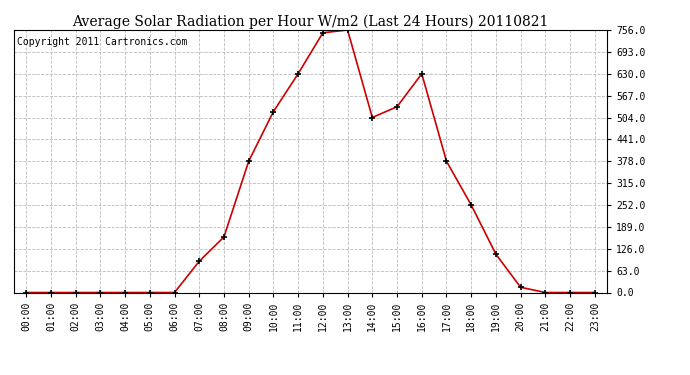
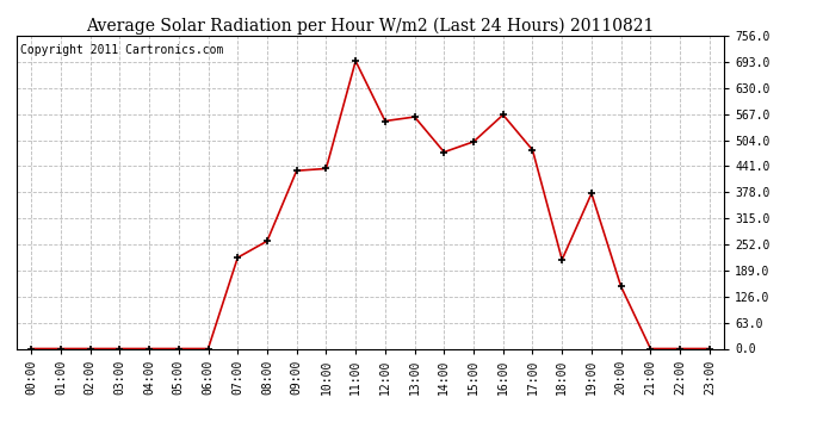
07:00: 90 -> 220
08:00: 160 -> 260
09:00: 378 -> 430
10:00: 521 -> 435
11:00: 630 -> 695
12:00: 748 -> 550
13:00: 756 -> 560
14:00: 504 -> 475
15:00: 535 -> 500
16:00: 630 -> 565
17:00: 378 -> 480
18:00: 252 -> 215
19:00: 110 -> 375
20:00: 15 -> 150
